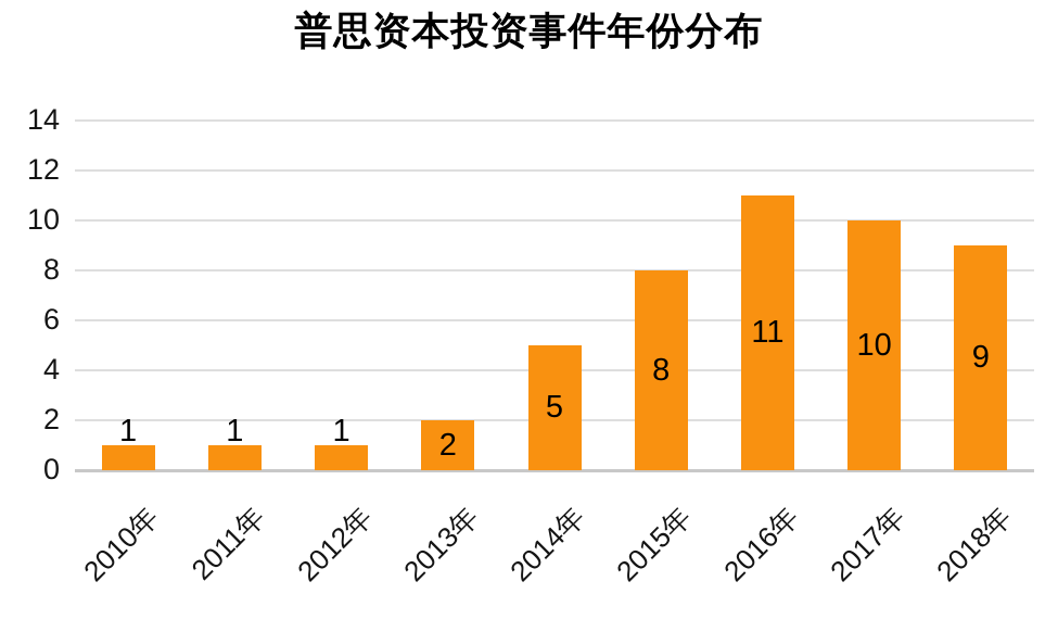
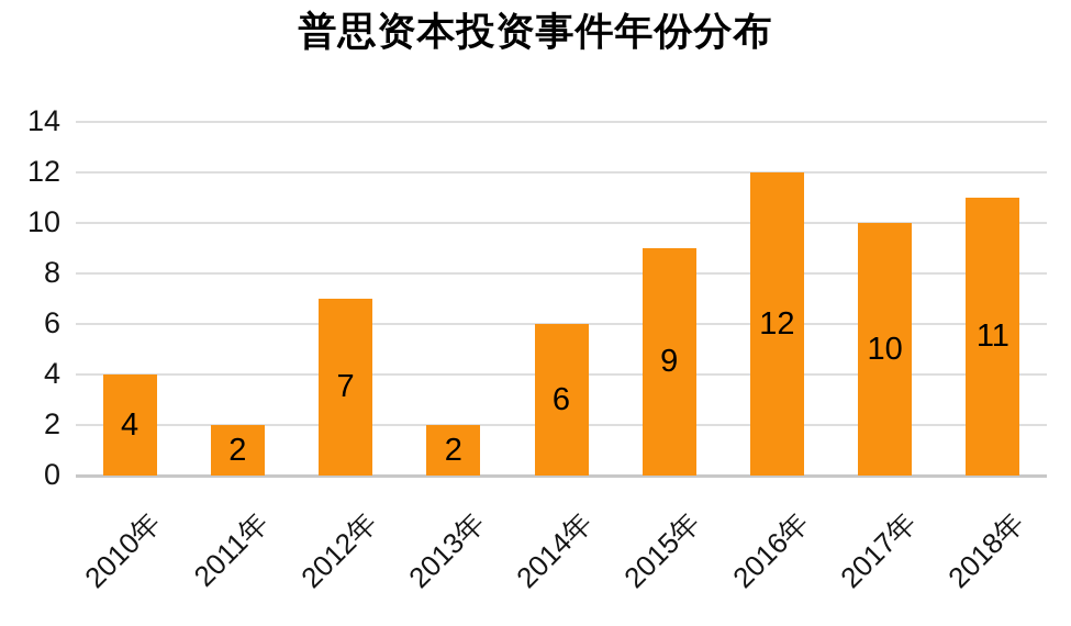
2010年: 1 -> 4
2011年: 1 -> 2
2012年: 1 -> 7
2014年: 5 -> 6
2015年: 8 -> 9
2016年: 11 -> 12
2018年: 9 -> 11
